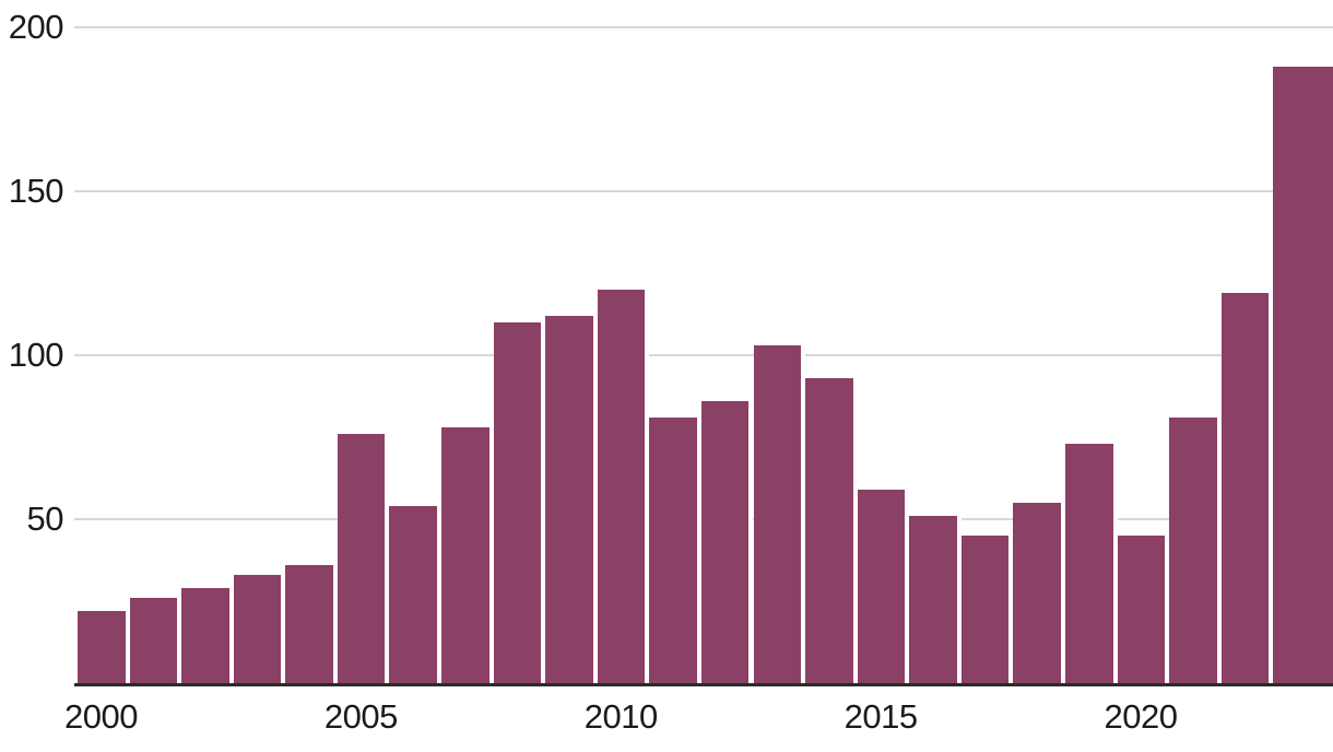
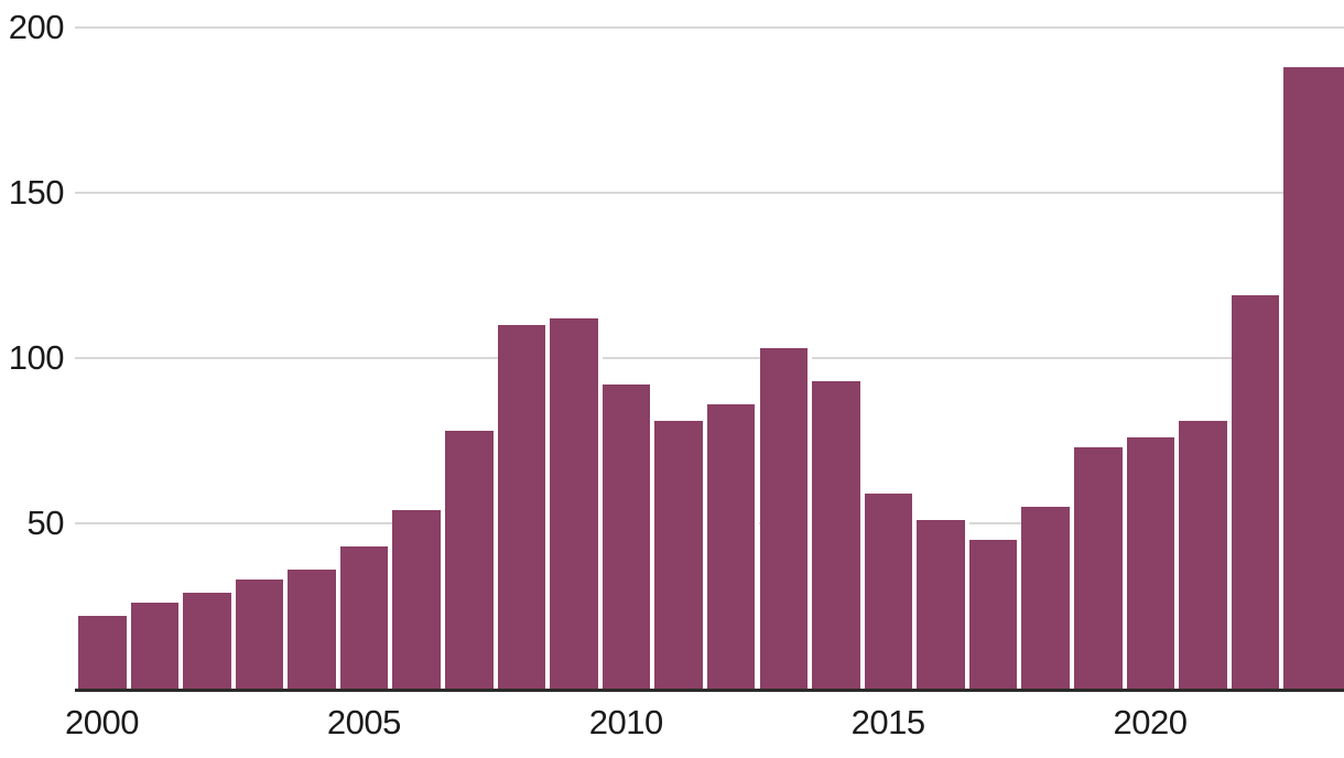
2005: 76 -> 43
2010: 120 -> 92
2020: 45 -> 76
